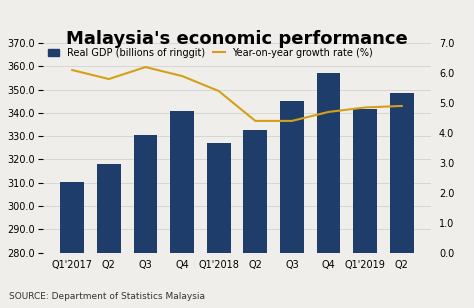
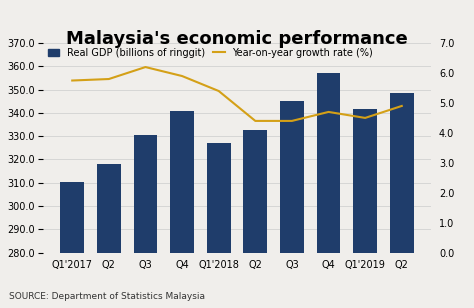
Year-on-year growth rate (%)/Q1'2017: 6.10 -> 5.75
Year-on-year growth rate (%)/Q1'2019: 4.85 -> 4.50
